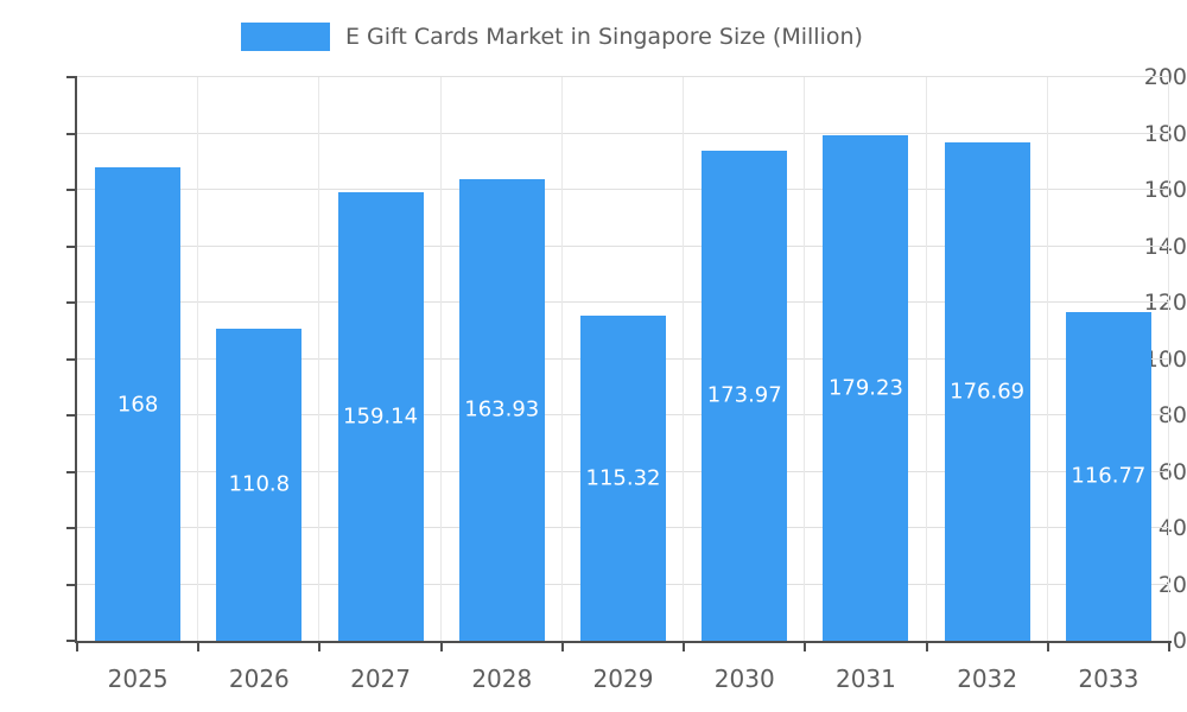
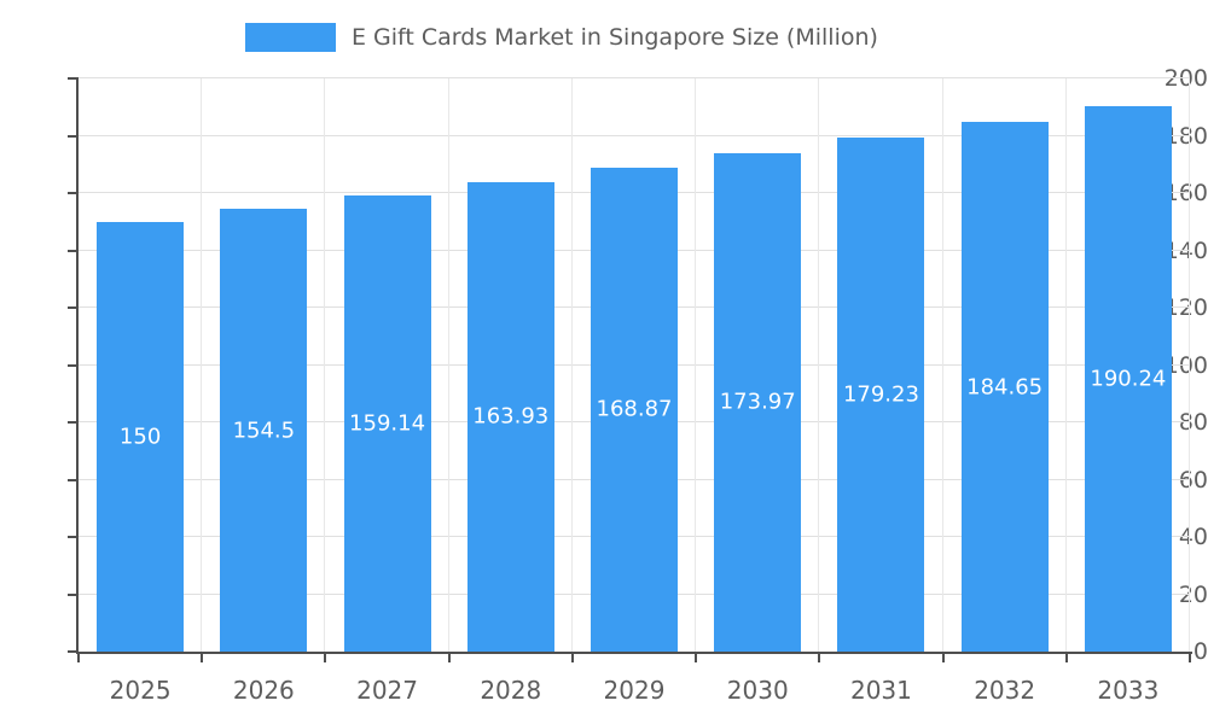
2025: 168 -> 150
2026: 110.8 -> 154.5
2029: 115.32 -> 168.87
2032: 176.69 -> 184.65
2033: 116.77 -> 190.24
